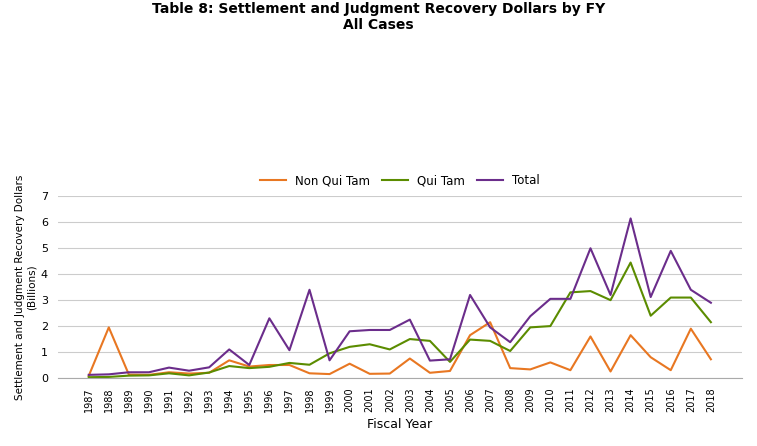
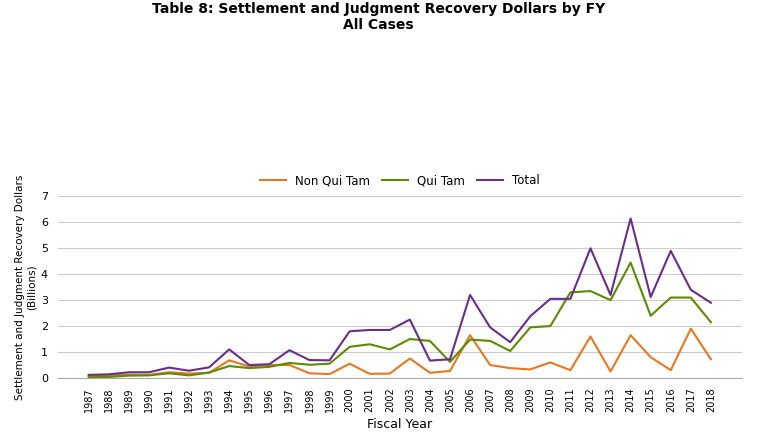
Non Qui Tam/1988: 1.95 -> 0.10
Total/1996: 2.30 -> 0.53
Total/1998: 3.40 -> 0.69
Qui Tam/1999: 0.95 -> 0.55
Non Qui Tam/2007: 2.15 -> 0.50
